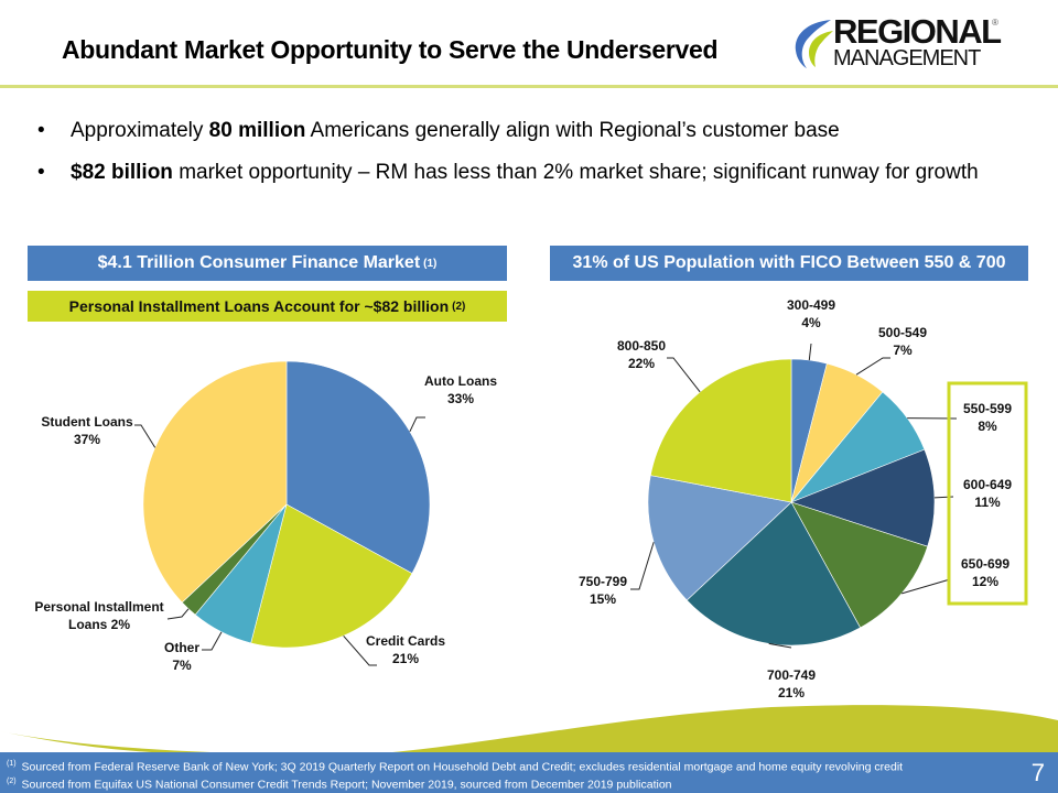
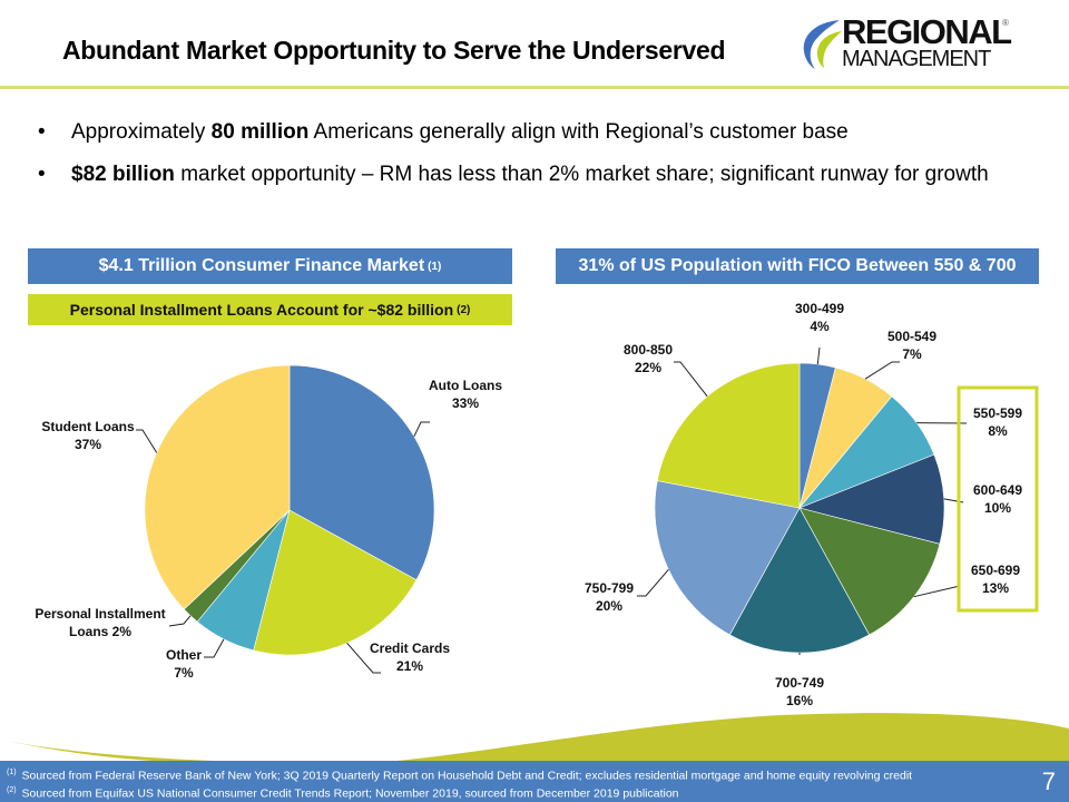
31% of US Population with FICO Between 550 & 700/600-649: 11% -> 10%
31% of US Population with FICO Between 550 & 700/650-699: 12% -> 13%
31% of US Population with FICO Between 550 & 700/700-749: 21% -> 16%
31% of US Population with FICO Between 550 & 700/750-799: 15% -> 20%
